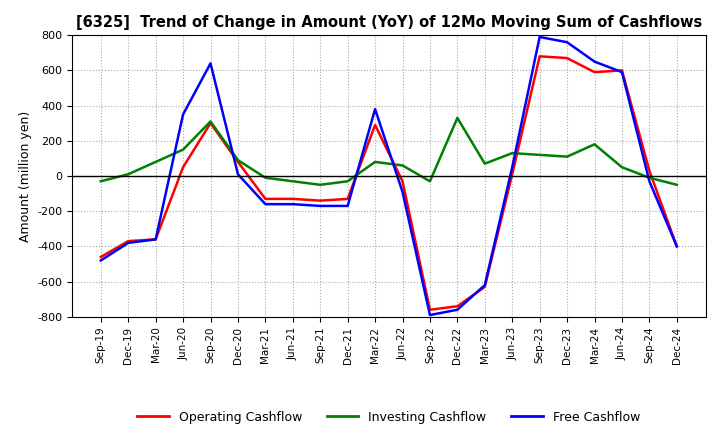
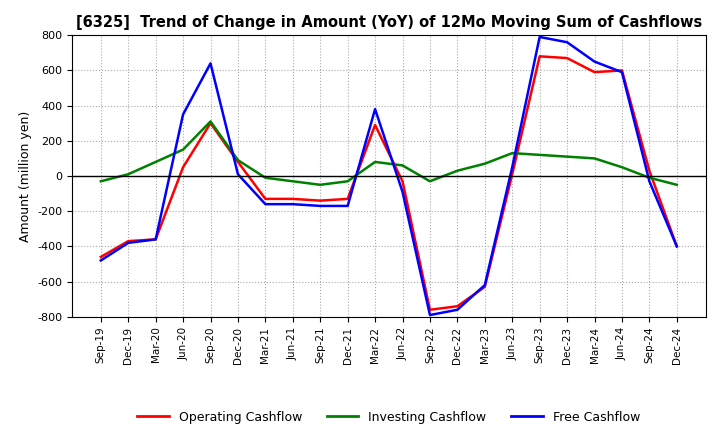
Investing Cashflow/Dec-22: 330 -> 30
Investing Cashflow/Mar-24: 180 -> 100
